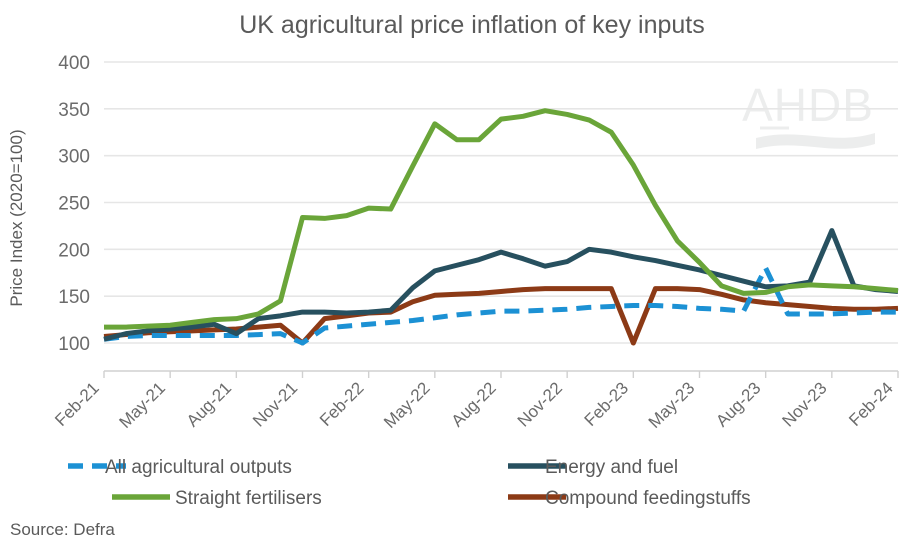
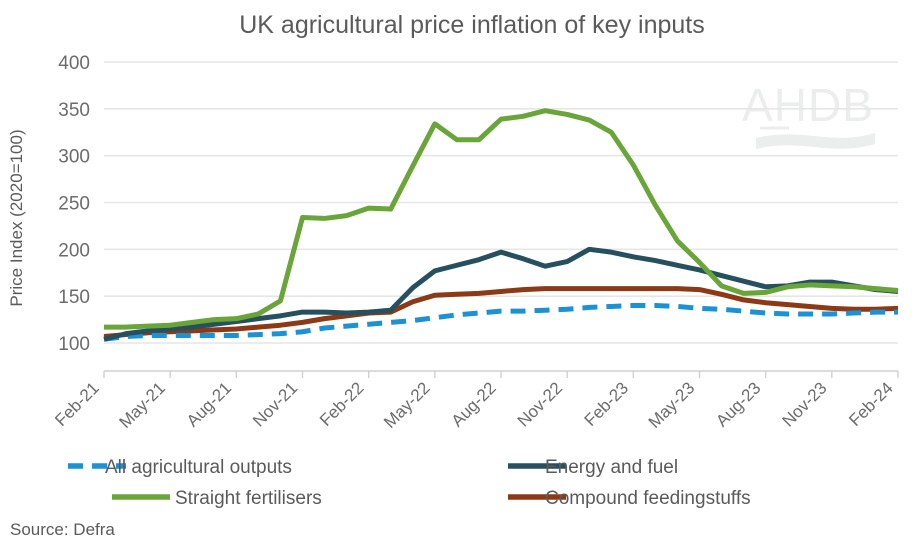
Energy and fuel/Aug-21: 110 -> 120
All agricultural outputs/Nov-21: 100 -> 110
Compound feedingstuffs/Nov-21: 100 -> 120
Compound feedingstuffs/Feb-23: 100 -> 160
All agricultural outputs/Aug-23: 180 -> 130
Energy and fuel/Nov-23: 220 -> 160
